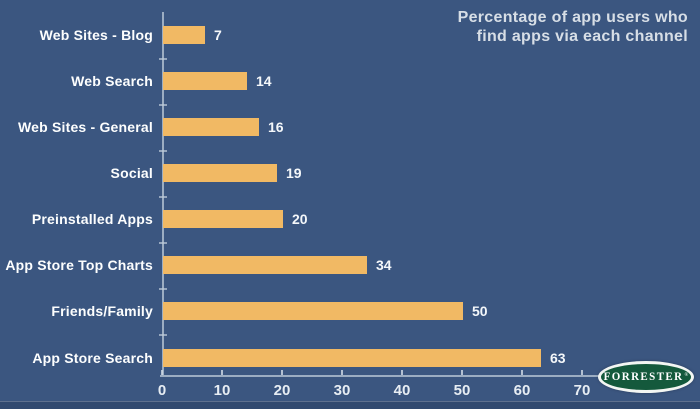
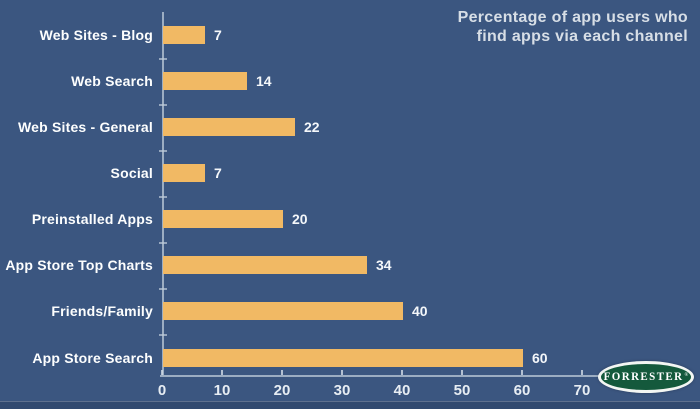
Web Sites - General: 16 -> 22
Social: 19 -> 7
Friends/Family: 50 -> 40
App Store Search: 63 -> 60
